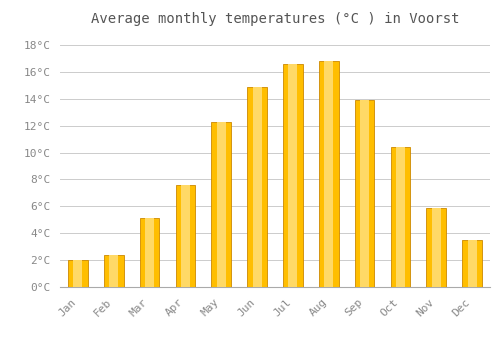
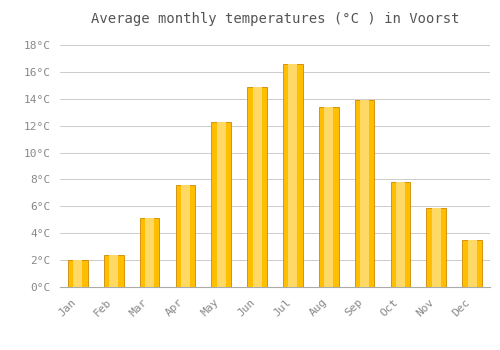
Aug: 16.8°C -> 13.4°C
Oct: 10.4°C -> 7.8°C
